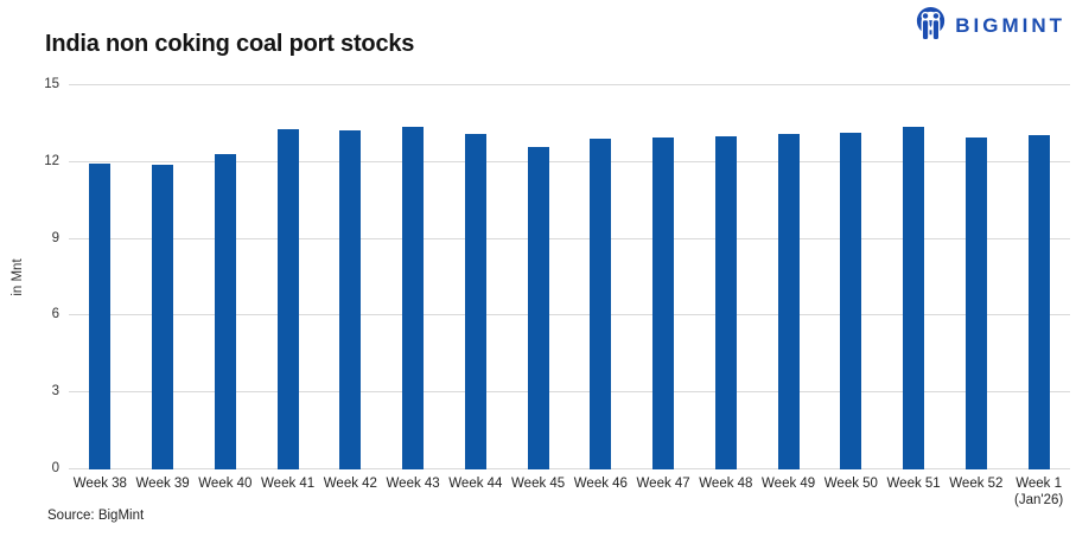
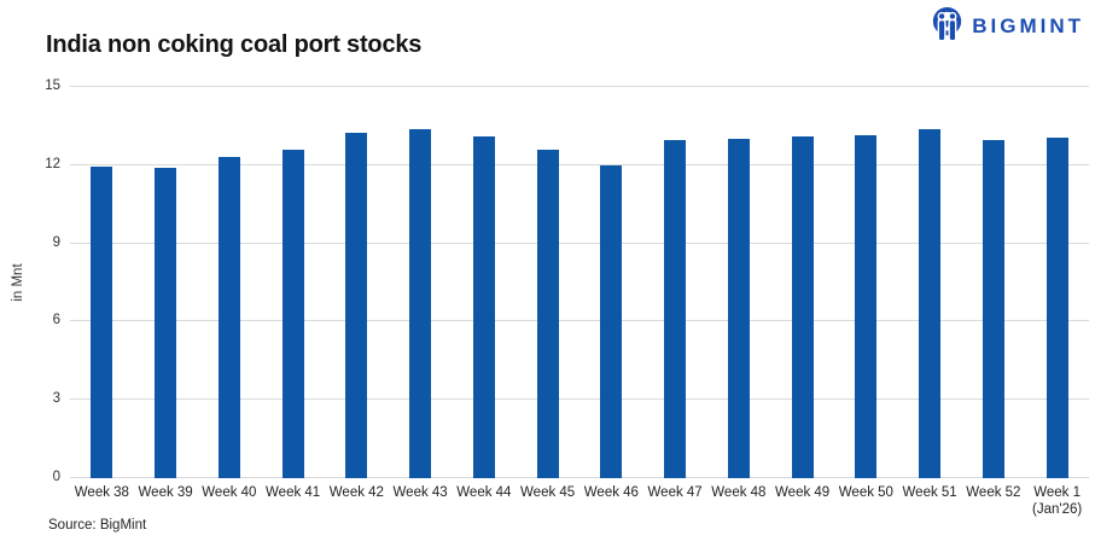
Week 41: 13.3 -> 12.6
Week 46: 12.9 -> 12.0
